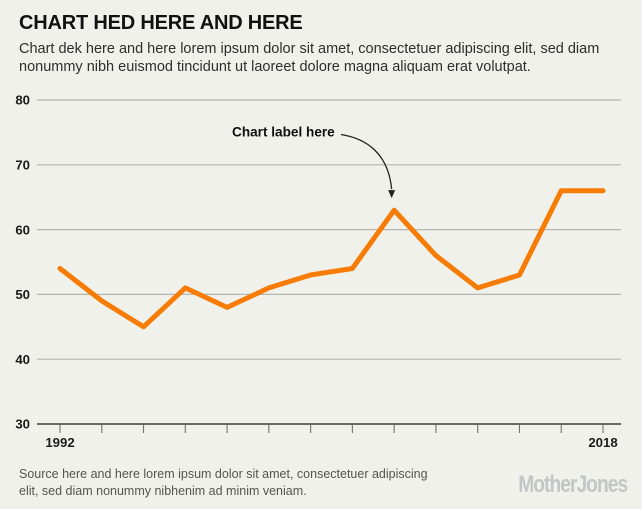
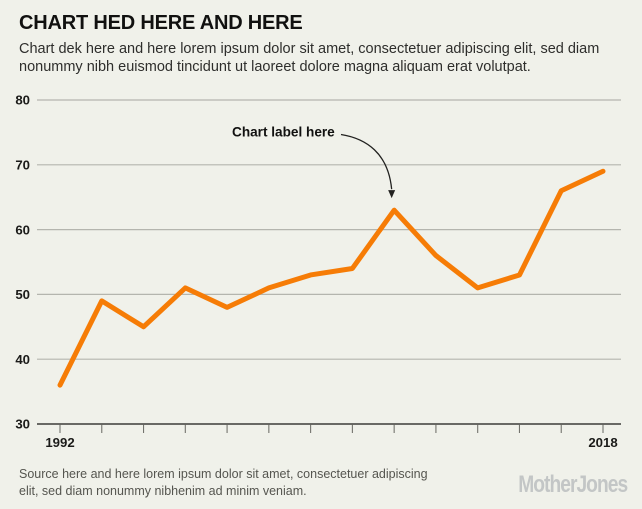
1992: 54 -> 36
2018: 66 -> 69
